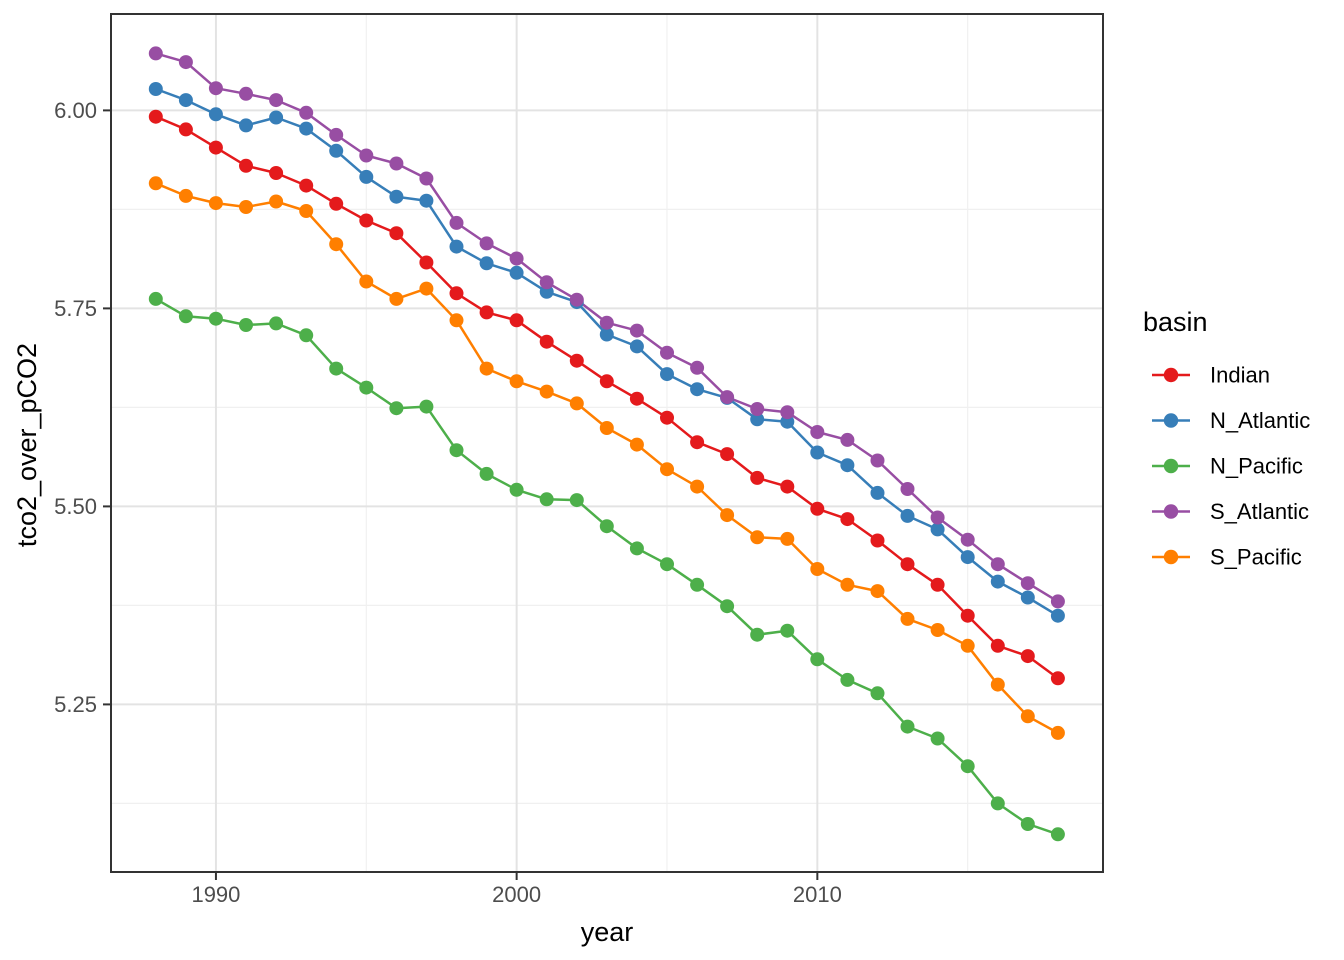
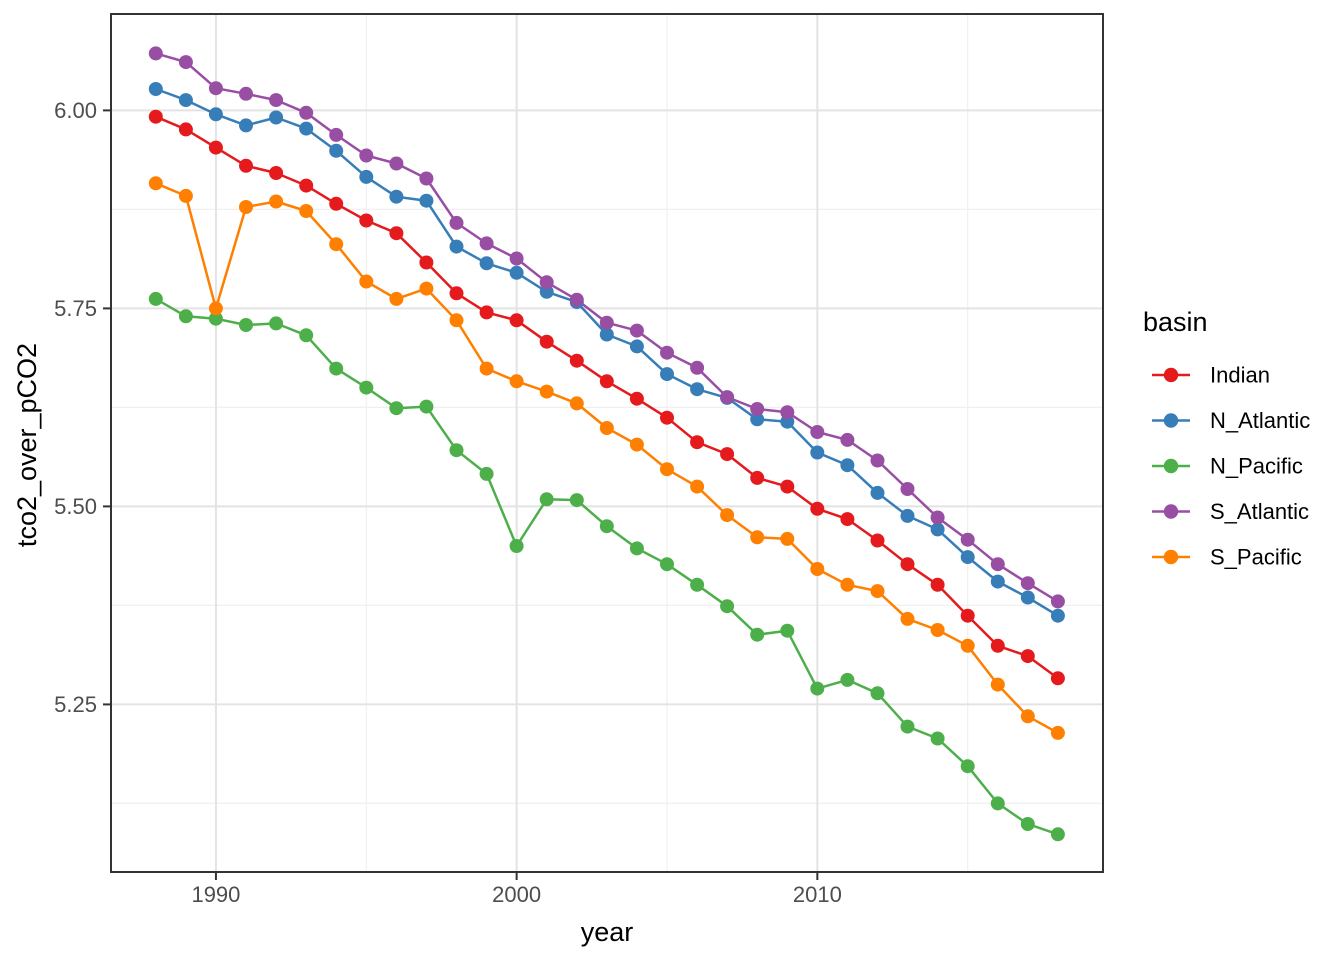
S_Pacific/1990: 5.88 -> 5.75
N_Pacific/2000: 5.52 -> 5.45
N_Pacific/2010: 5.31 -> 5.27
